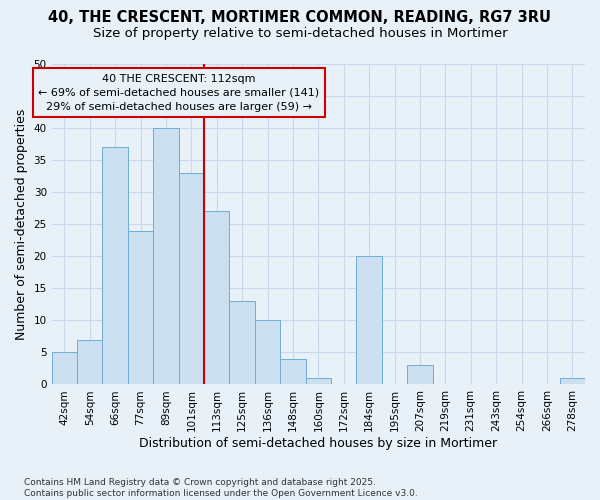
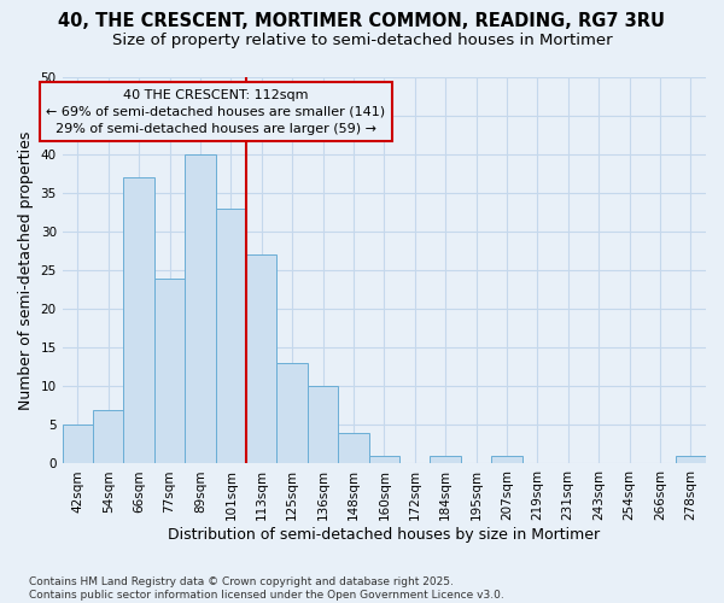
184sqm: 20 -> 1
207sqm: 3 -> 1
